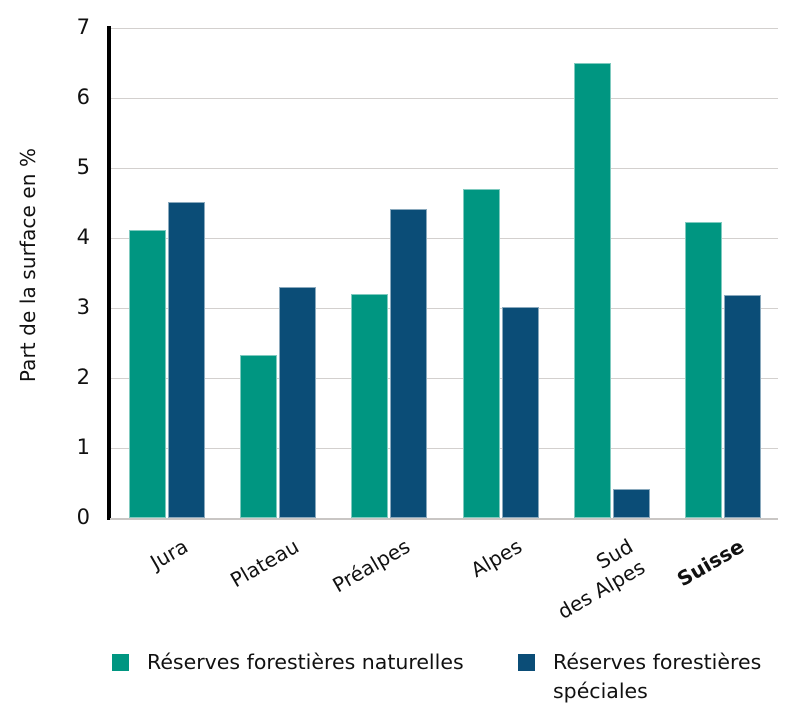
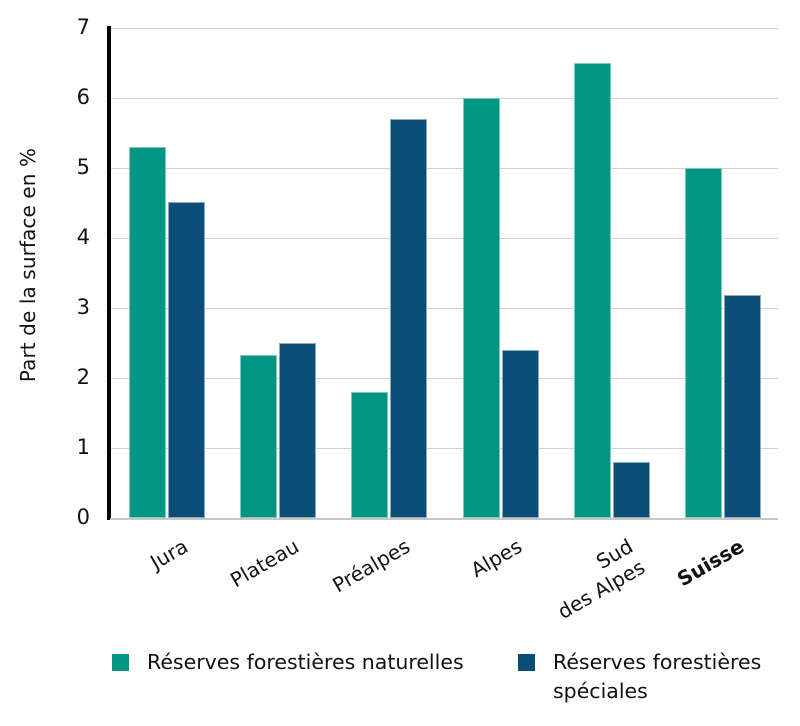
Réserves forestières naturelles/Jura: 4.1 -> 5.3
Réserves forestières spéciales/Plateau: 3.3 -> 2.5
Réserves forestières naturelles/Préalpes: 3.2 -> 1.8
Réserves forestières spéciales/Préalpes: 4.4 -> 5.7
Réserves forestières naturelles/Alpes: 4.7 -> 6.0
Réserves forestières spéciales/Alpes: 3.0 -> 2.4
Réserves forestières spéciales/Sud des Alpes: 0.4 -> 0.8
Réserves forestières naturelles/Suisse: 4.2 -> 5.0
